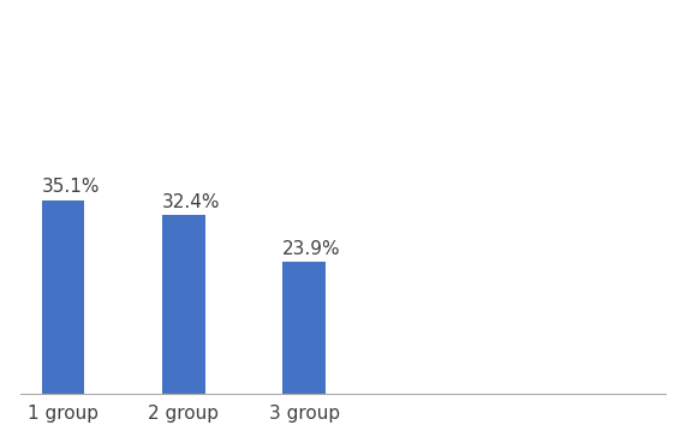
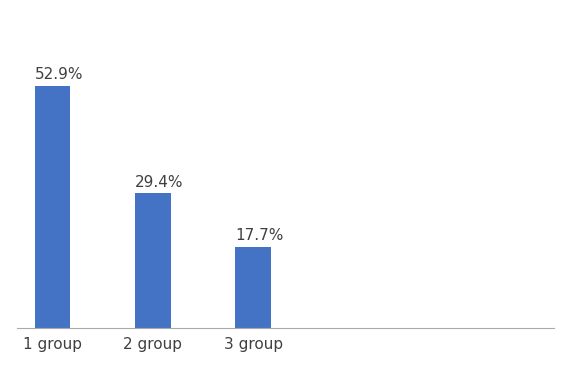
1 group: 35.1% -> 52.9%
2 group: 32.4% -> 29.4%
3 group: 23.9% -> 17.7%
